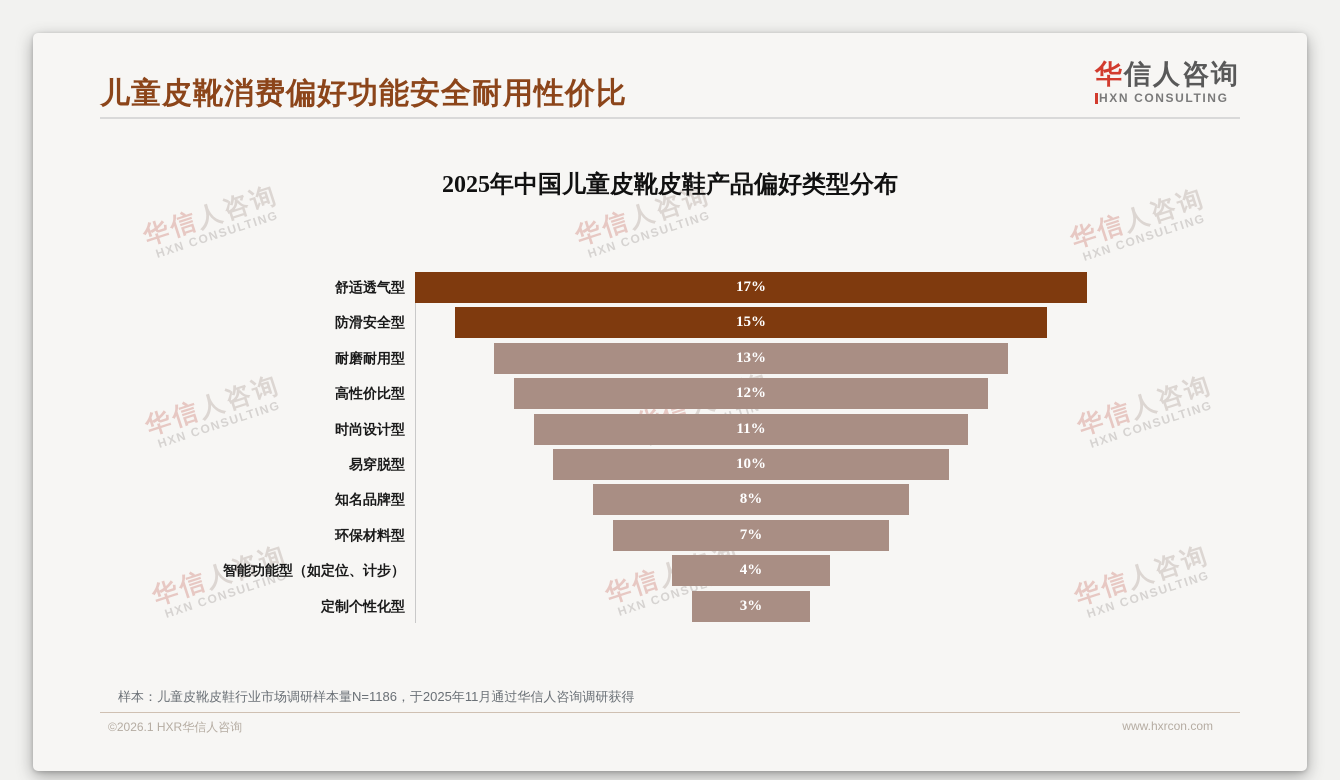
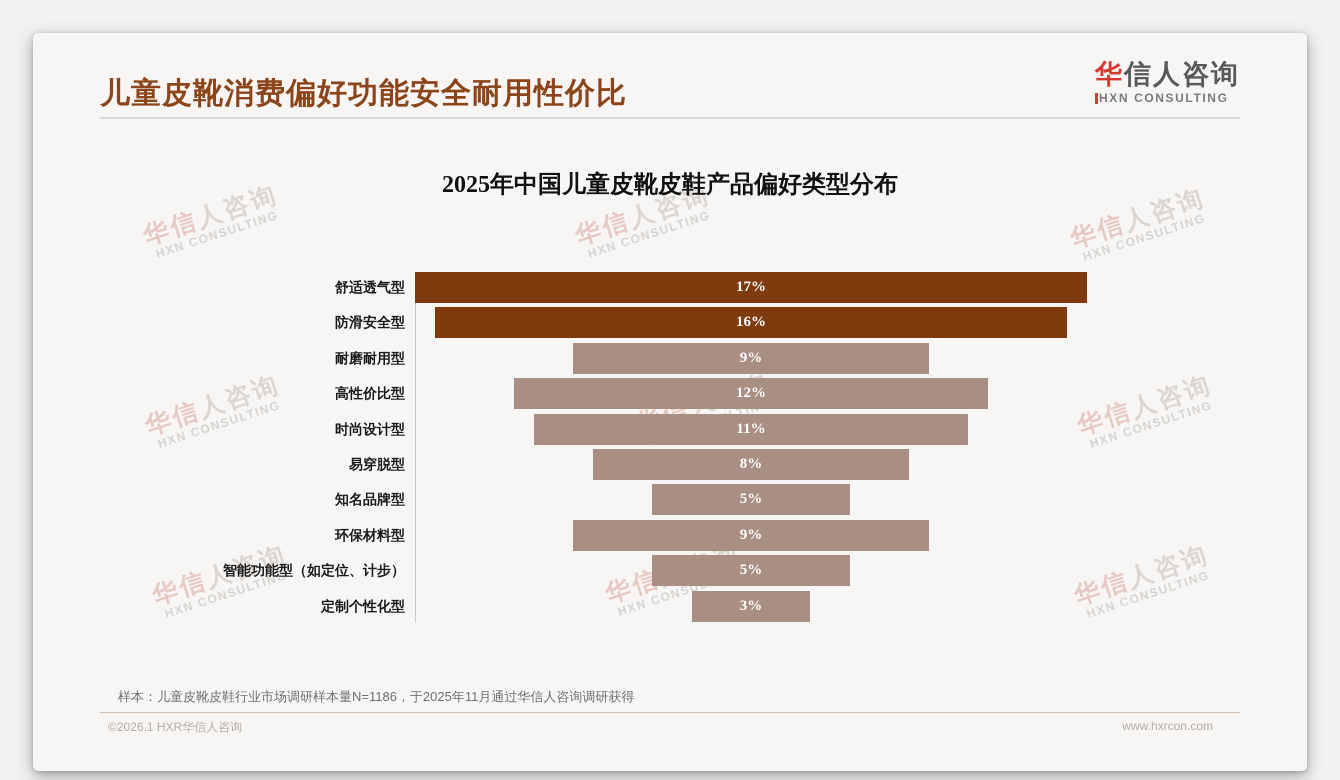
防滑安全型: 15% -> 16%
耐磨耐用型: 13% -> 9%
易穿脱型: 10% -> 8%
知名品牌型: 8% -> 5%
环保材料型: 7% -> 9%
智能功能型（如定位、计步）: 4% -> 5%
